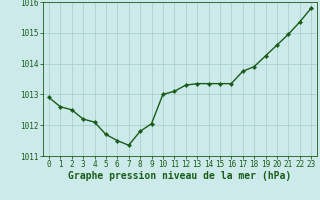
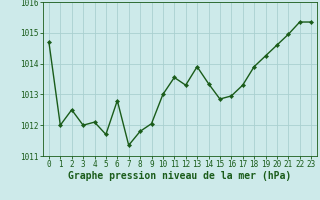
0: 1012.90 -> 1014.70
1: 1012.60 -> 1012.00
3: 1012.20 -> 1012.00
6: 1011.50 -> 1012.80
11: 1013.10 -> 1013.55
13: 1013.35 -> 1013.90
15: 1013.35 -> 1012.85
16: 1013.35 -> 1012.95
17: 1013.75 -> 1013.30
23: 1015.80 -> 1015.35
